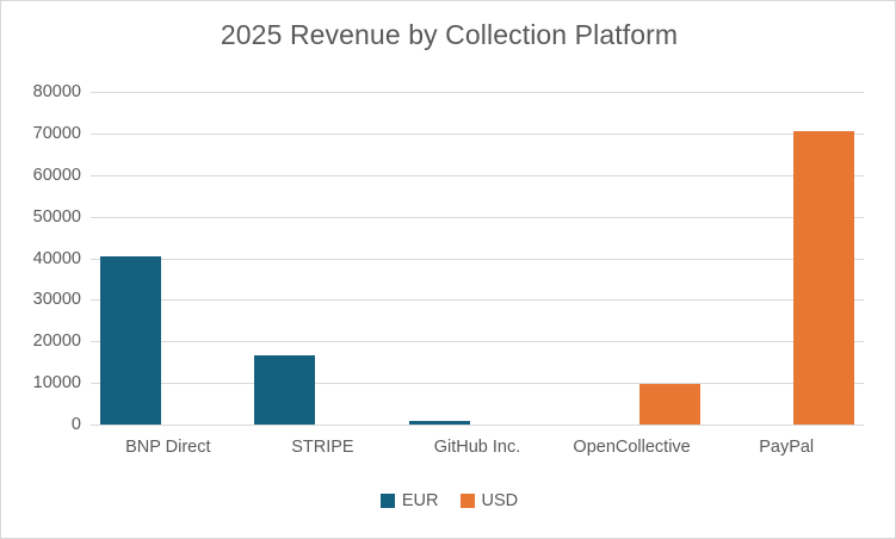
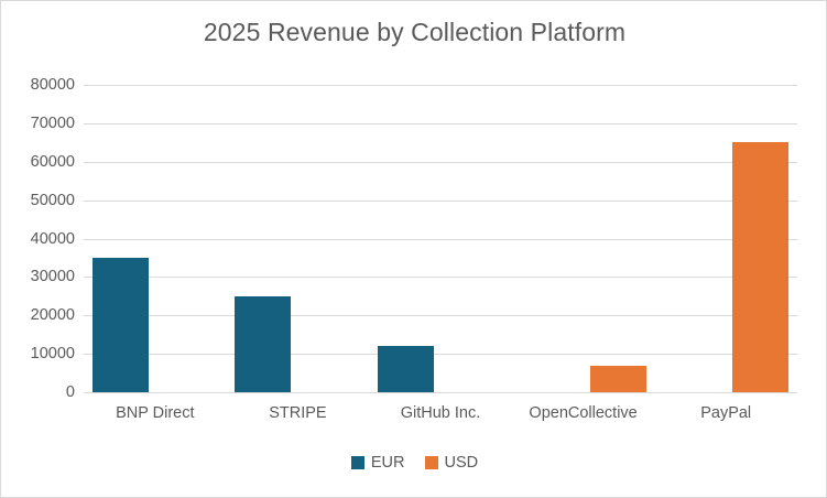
EUR/BNP Direct: 40000 -> 35000
EUR/STRIPE: 16000 -> 25000
EUR/GitHub Inc.: 1000 -> 12000
USD/OpenCollective: 10000 -> 7000
USD/PayPal: 70000 -> 65000
